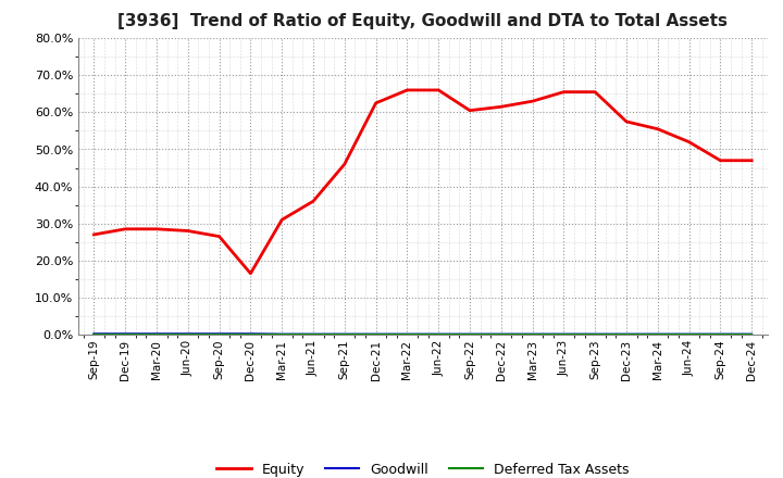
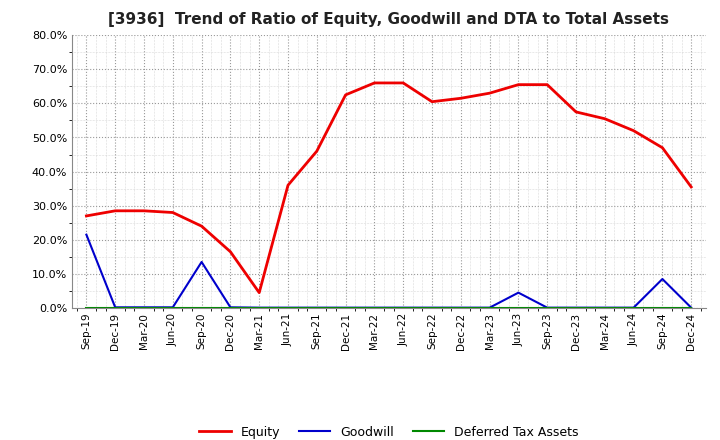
Goodwill/Sep-19: 0.2% -> 21.5%
Equity/Sep-20: 26.5% -> 24.0%
Goodwill/Sep-20: 0.2% -> 13.5%
Equity/Mar-21: 31.0% -> 4.5%
Goodwill/Jun-23: 0.1% -> 4.5%
Goodwill/Sep-24: 0.1% -> 8.5%
Equity/Dec-24: 47.0% -> 35.5%
